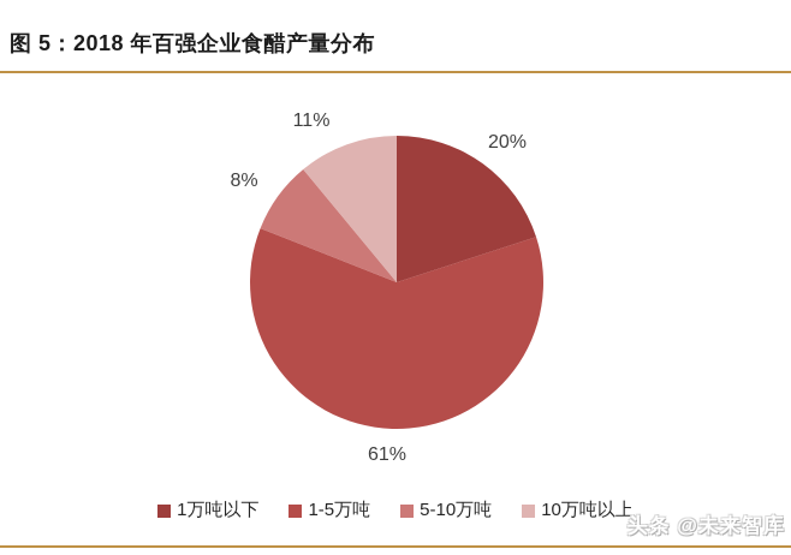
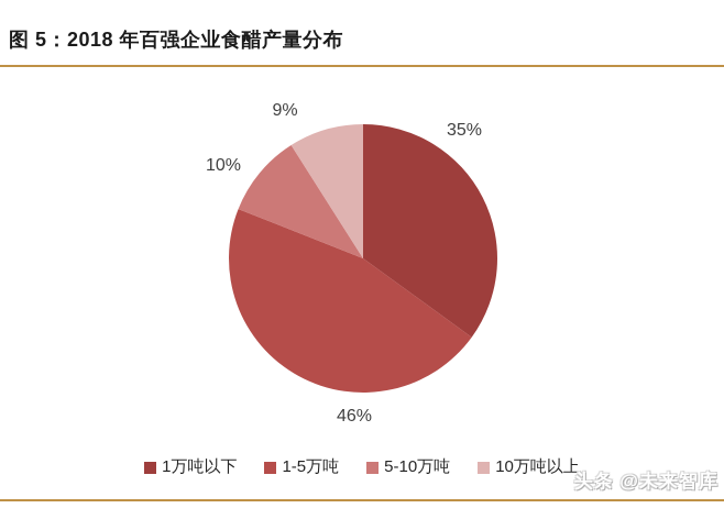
1万吨以下: 20% -> 35%
1-5万吨: 61% -> 46%
5-10万吨: 8% -> 10%
10万吨以上: 11% -> 9%
